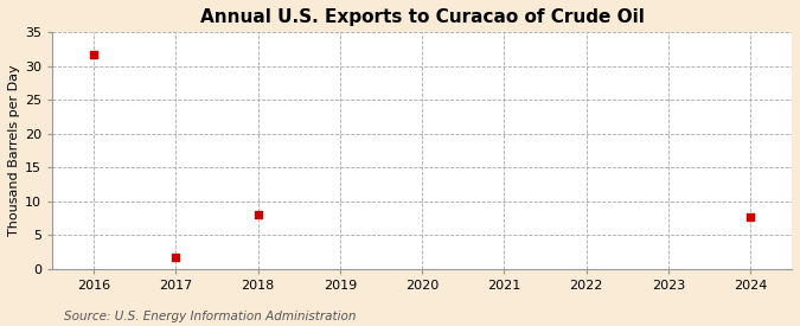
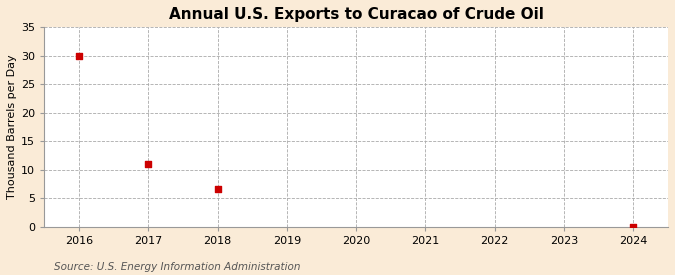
2016: 31.8 -> 30.0
2017: 1.8 -> 11.0
2018: 8.0 -> 6.7
2024: 7.8 -> 0.1
